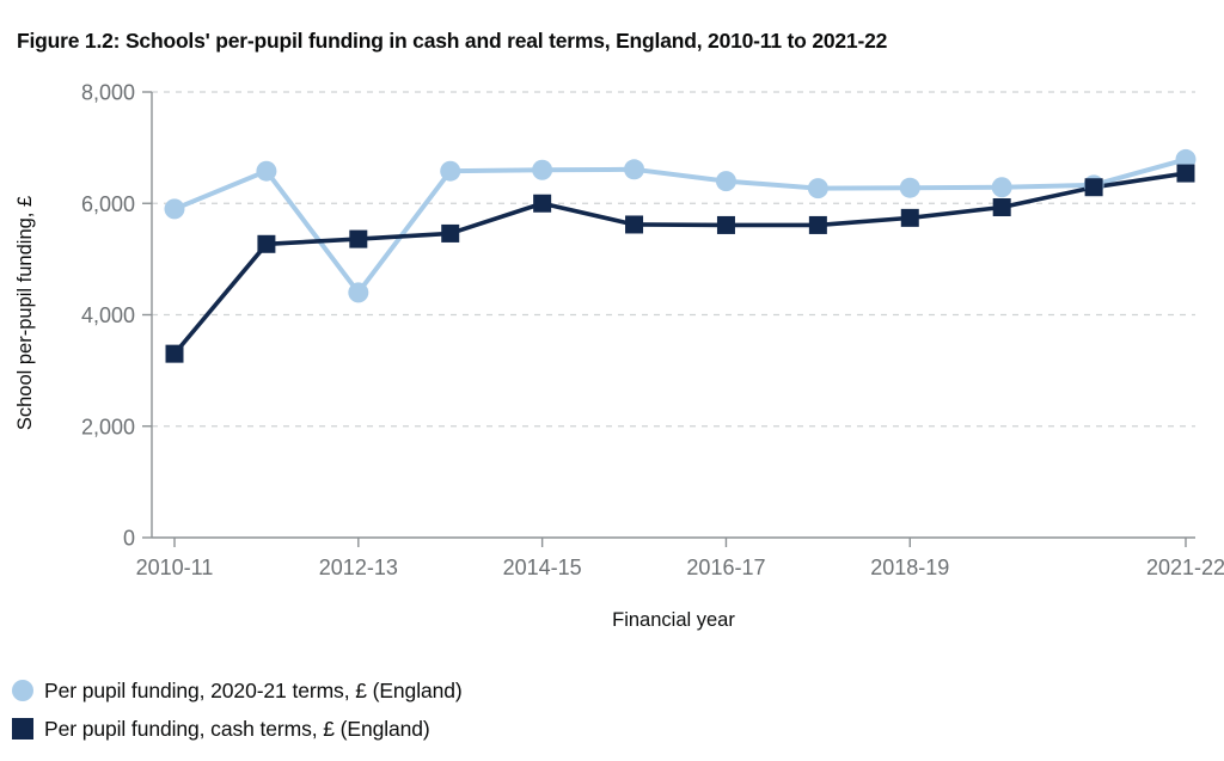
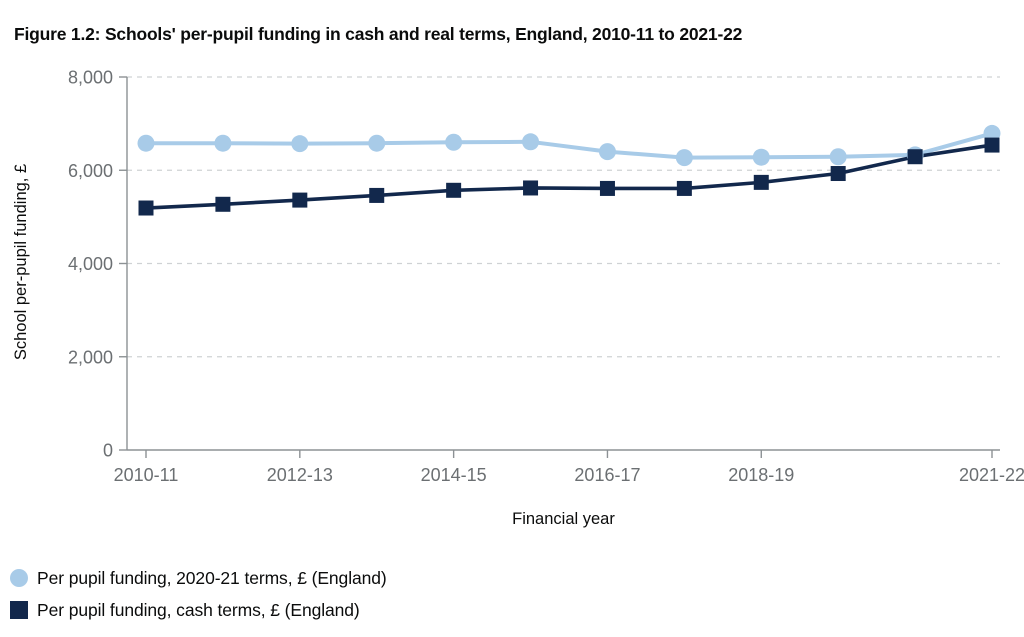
Per pupil funding, 2020-21 terms, £ (England)/2010-11: 5900 -> 6600
Per pupil funding, cash terms, £ (England)/2010-11: 3300 -> 5200
Per pupil funding, 2020-21 terms, £ (England)/2012-13: 4400 -> 6600
Per pupil funding, cash terms, £ (England)/2014-15: 6000 -> 5600
